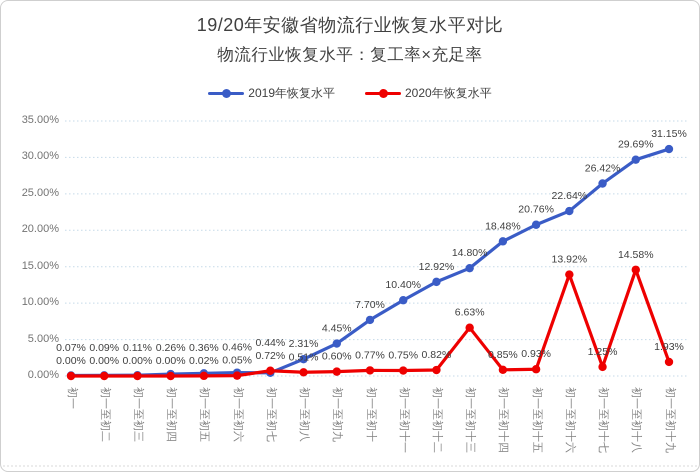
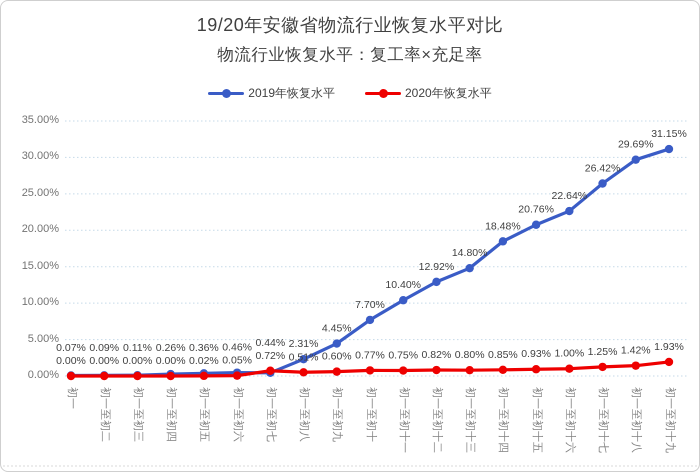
2020年恢复水平/初一至初十三: 6.63% -> 0.80%
2020年恢复水平/初一至初十六: 13.92% -> 1.00%
2020年恢复水平/初一至初十八: 14.58% -> 1.42%
